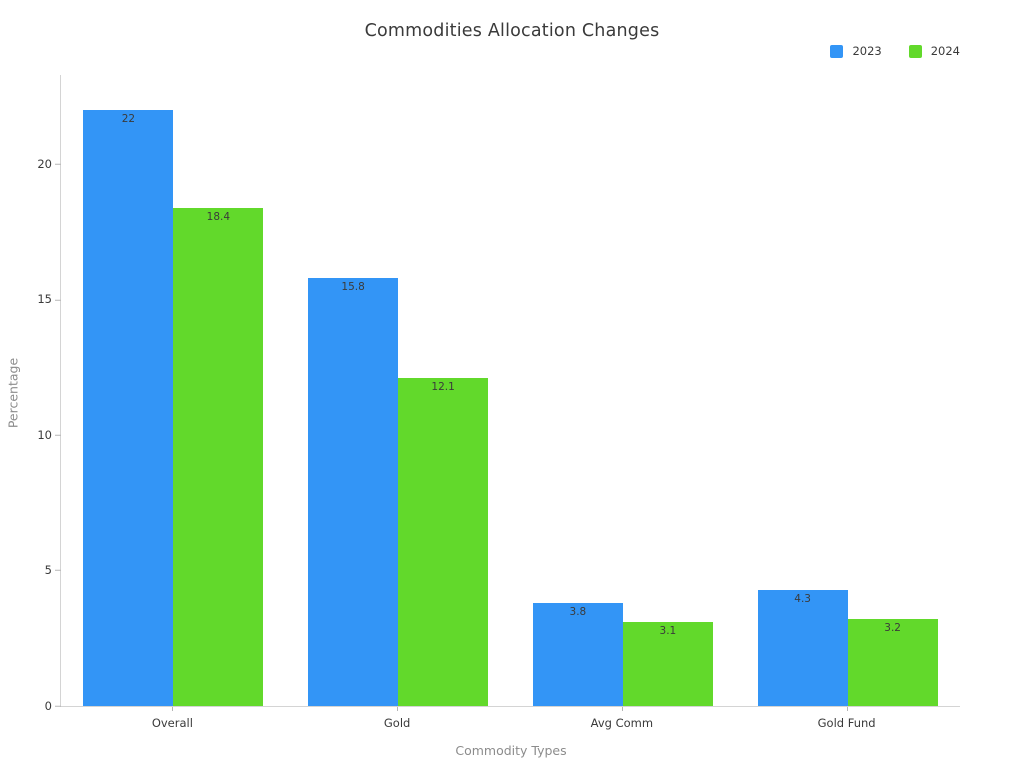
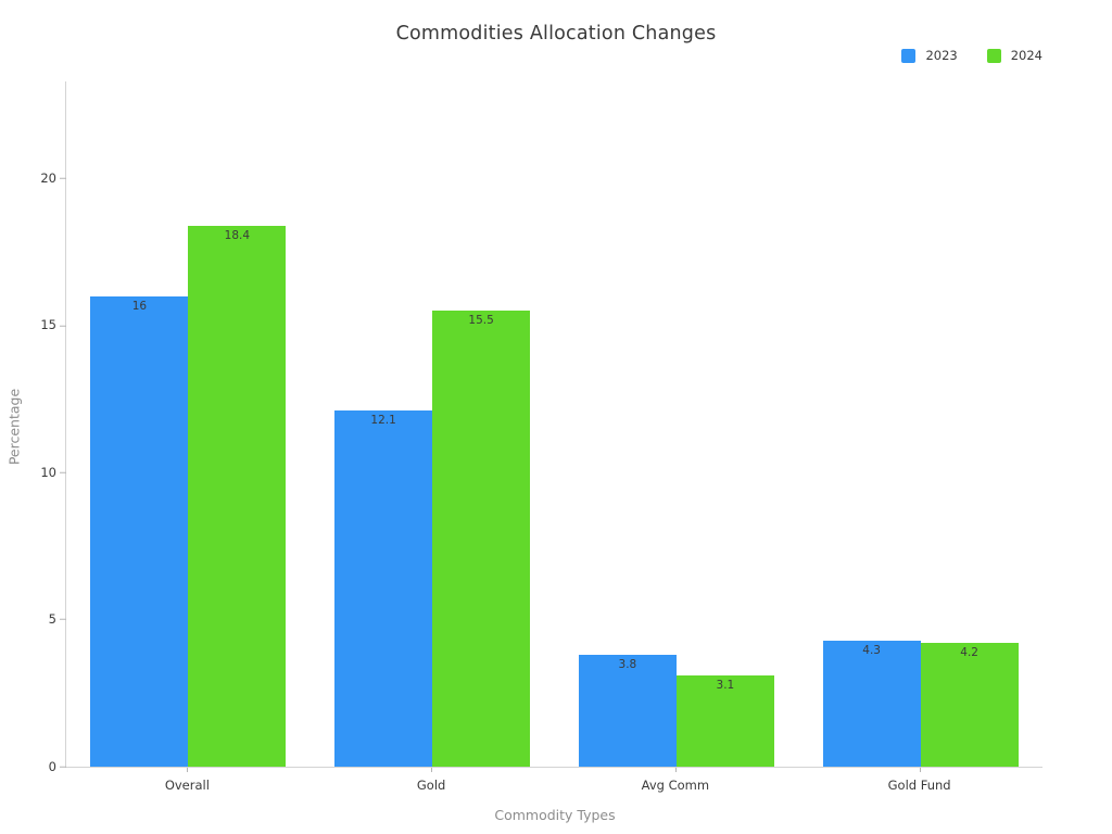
2023/Overall: 22 -> 16
2023/Gold: 15.8 -> 12.1
2024/Gold: 12.1 -> 15.5
2024/Gold Fund: 3.2 -> 4.2
